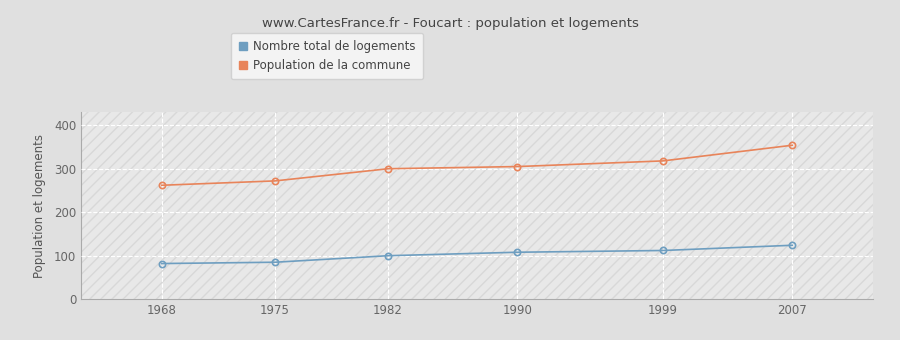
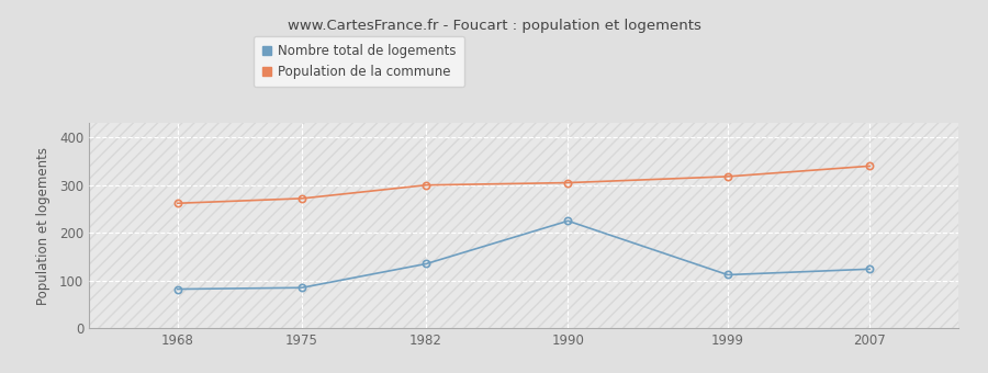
Nombre total de logements/1982: 100 -> 135
Nombre total de logements/1990: 108 -> 225
Population de la commune/2007: 354 -> 340
